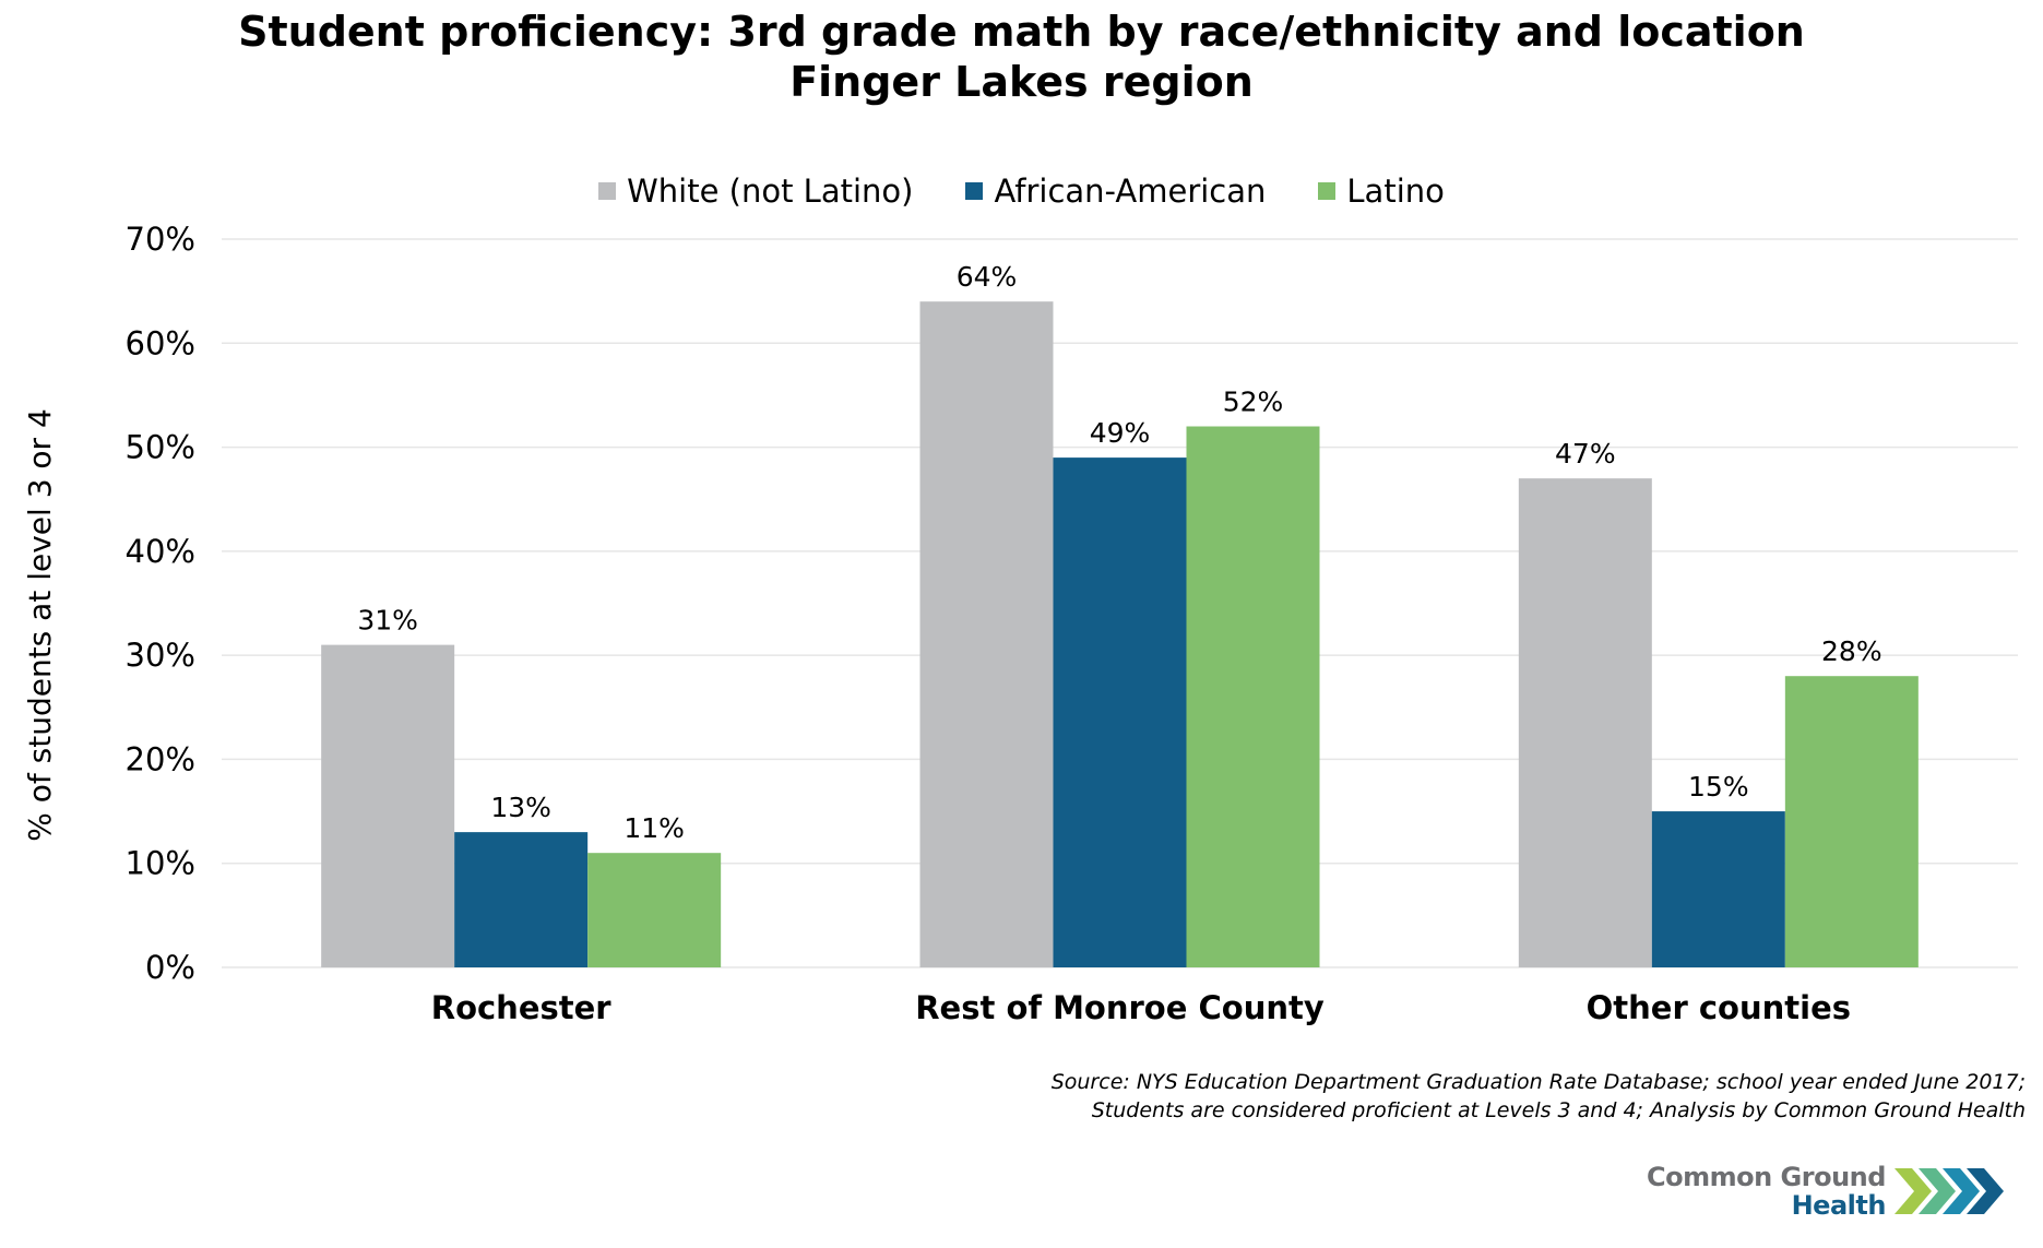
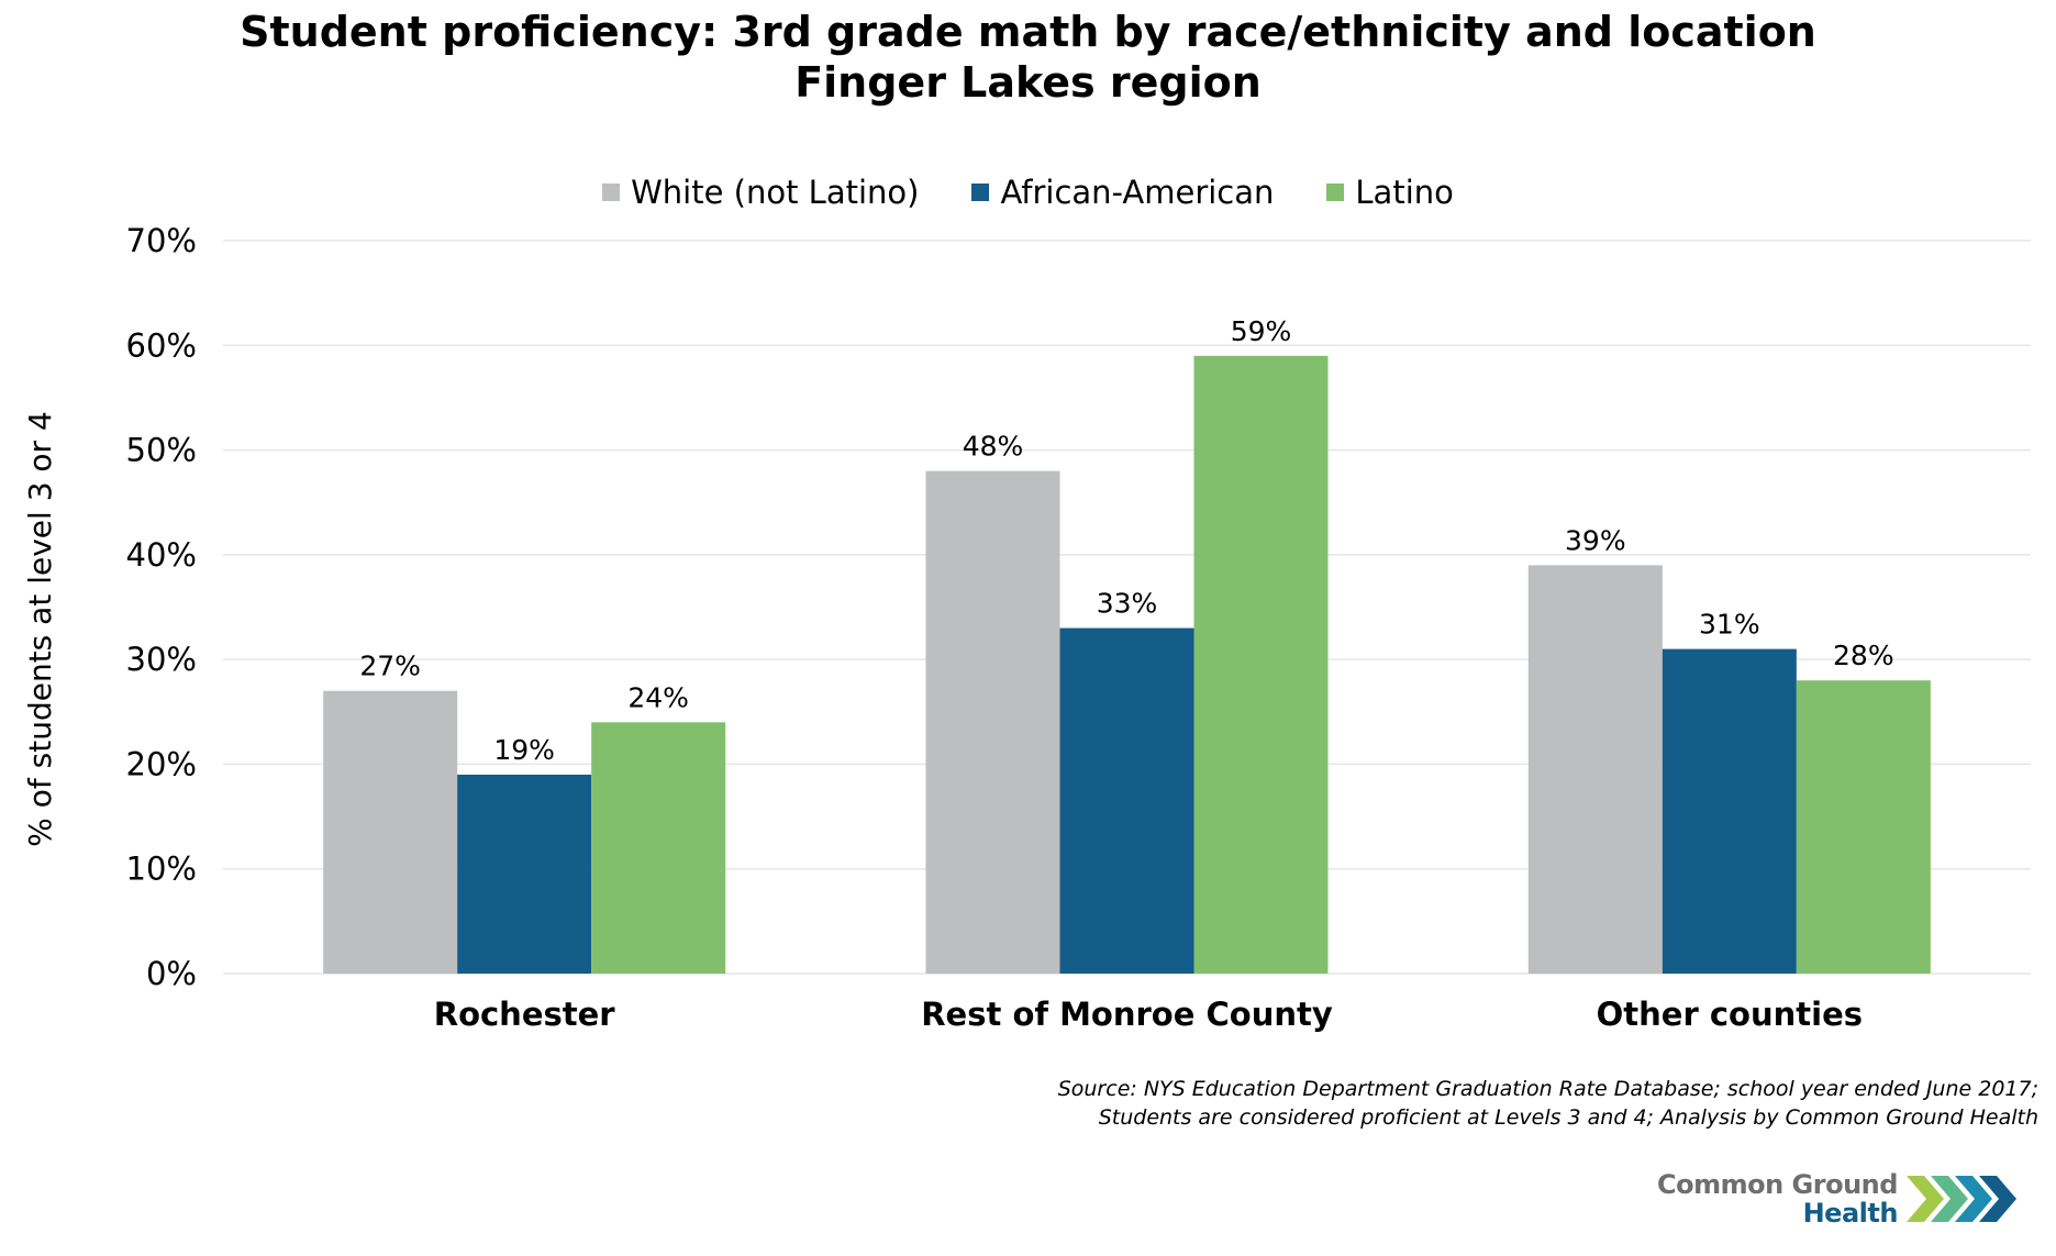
White (not Latino)/Rochester: 31% -> 27%
African-American/Rochester: 13% -> 19%
Latino/Rochester: 11% -> 24%
White (not Latino)/Rest of Monroe County: 64% -> 48%
African-American/Rest of Monroe County: 49% -> 33%
Latino/Rest of Monroe County: 52% -> 59%
White (not Latino)/Other counties: 47% -> 39%
African-American/Other counties: 15% -> 31%
